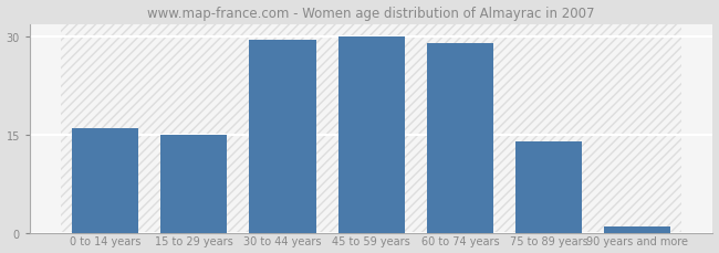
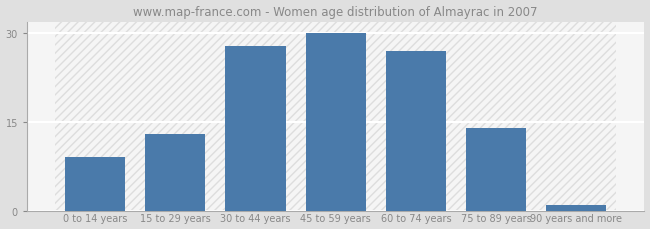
0 to 14 years: 16.0 -> 9.0
15 to 29 years: 15.0 -> 13.0
30 to 44 years: 29.5 -> 27.8
60 to 74 years: 29.0 -> 27.0
